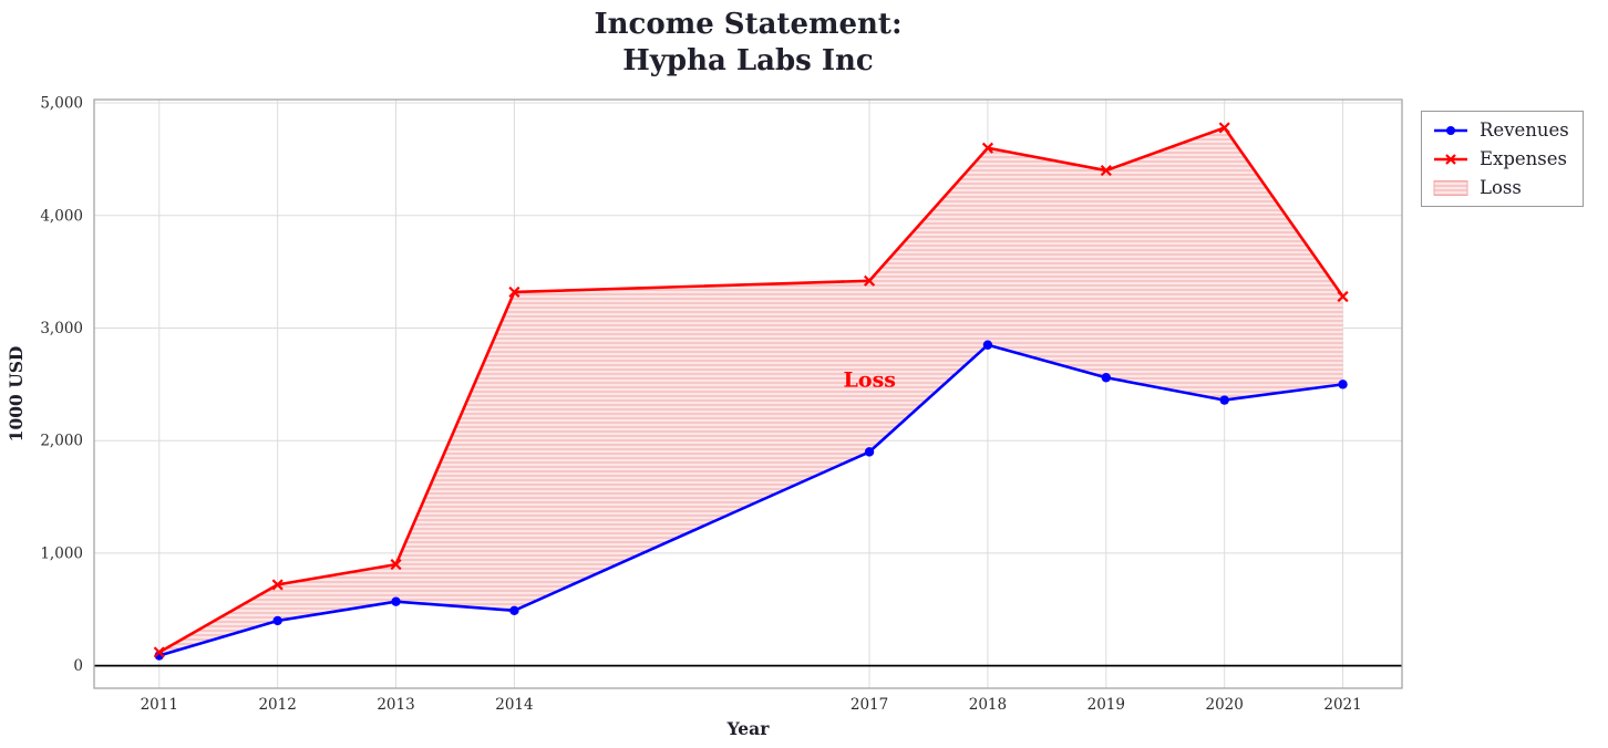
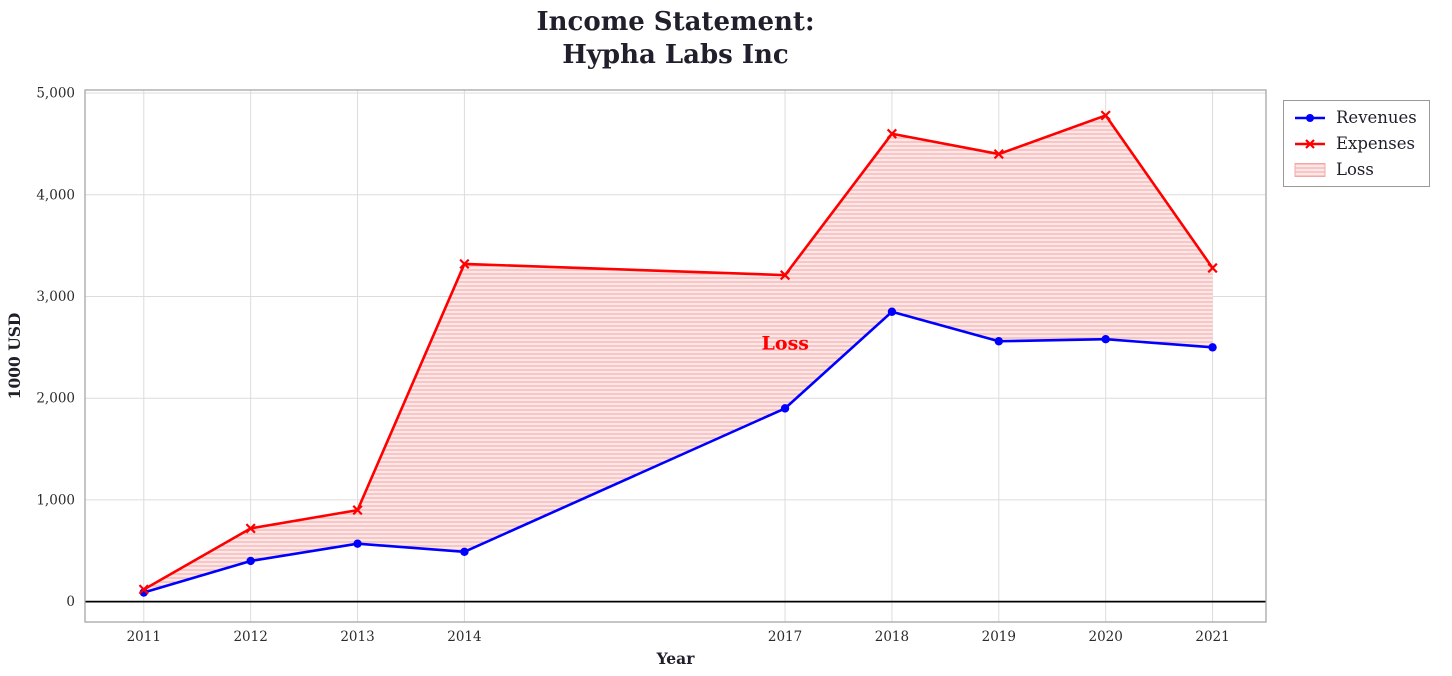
Expenses/2017: 3420 -> 3210
Revenues/2020: 2360 -> 2580
